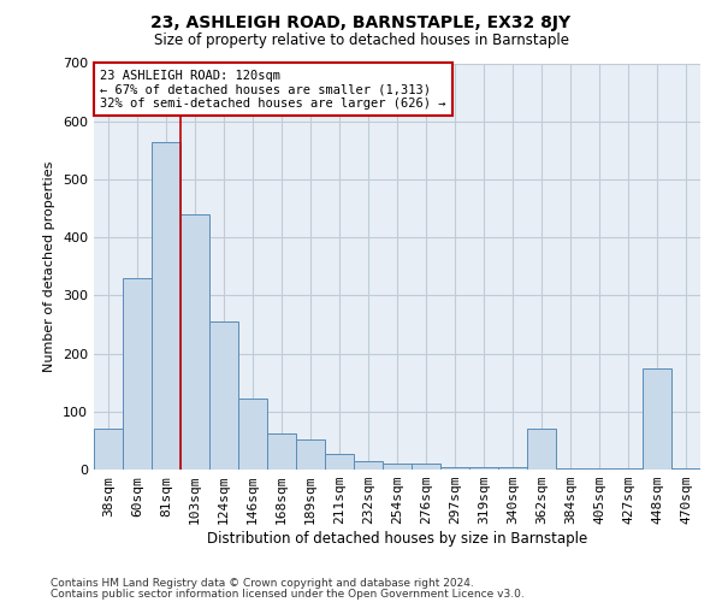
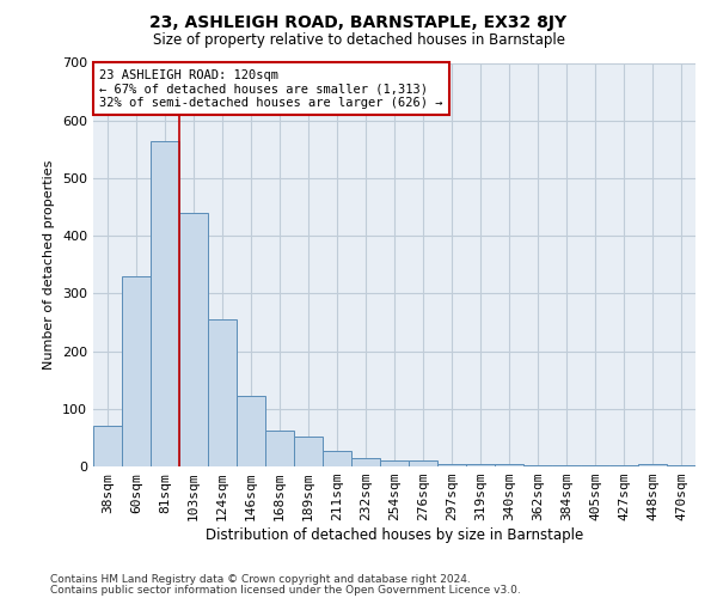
362sqm: 70 -> 3
448sqm: 175 -> 5
